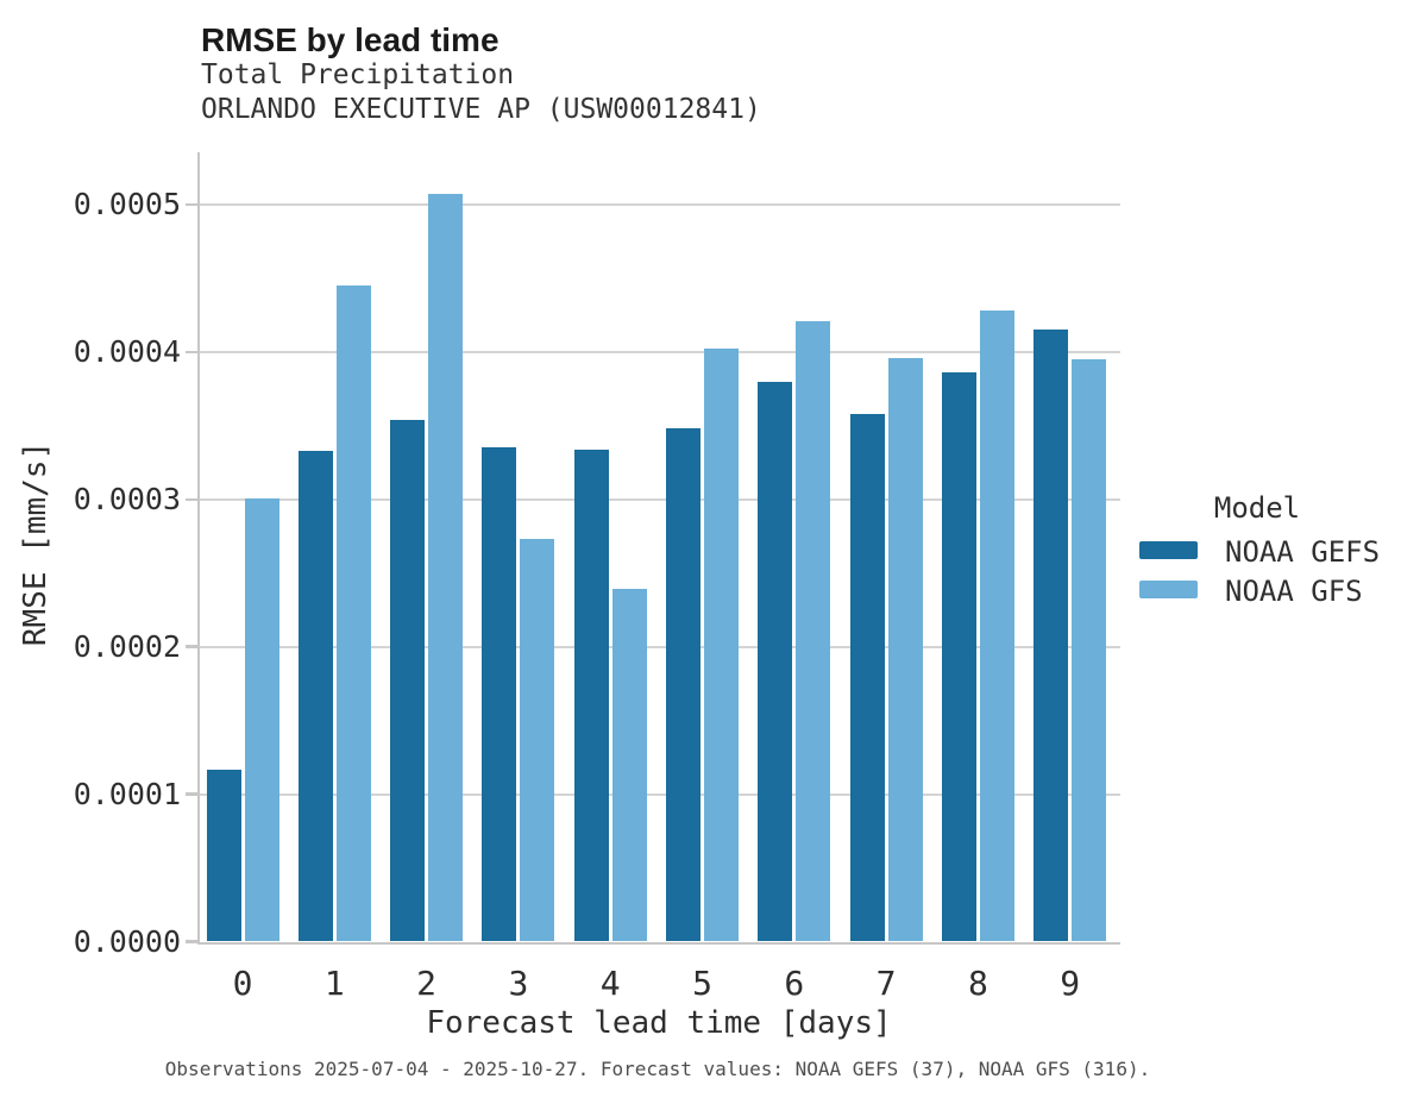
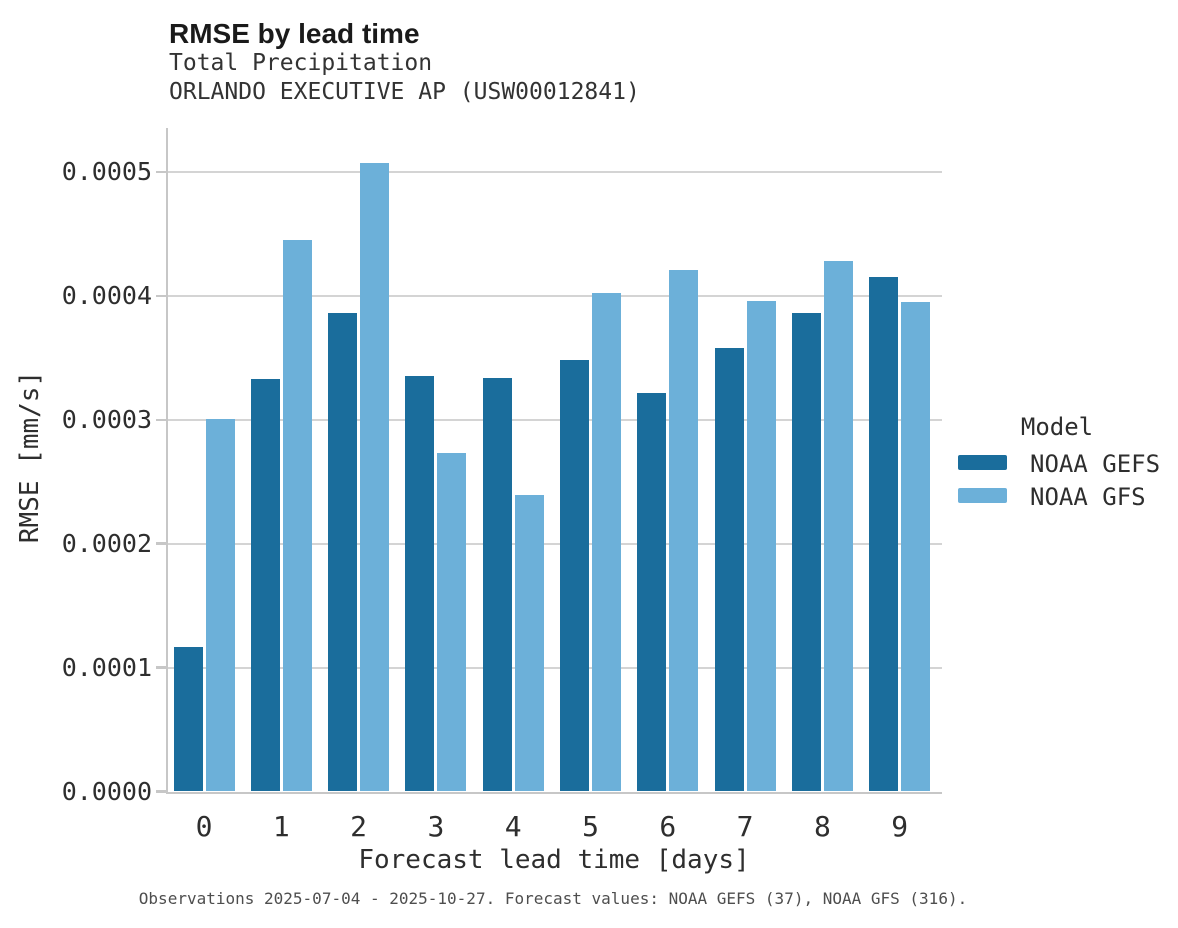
NOAA GEFS/2: 0.000354 -> 0.000386
NOAA GEFS/6: 0.000380 -> 0.000322
